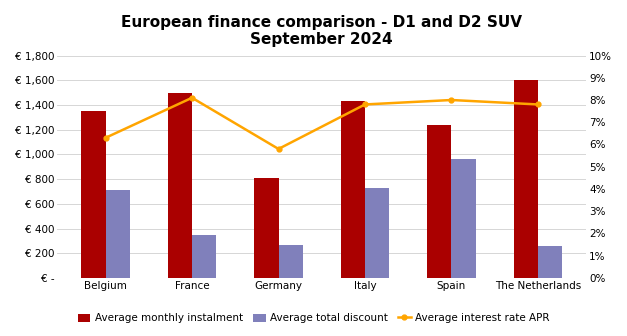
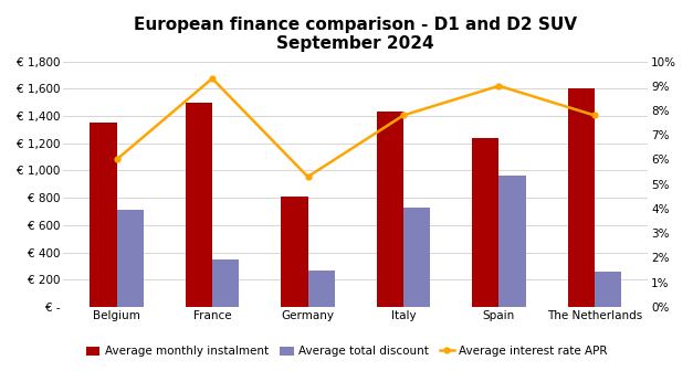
Average interest rate APR/Belgium: 6.3% -> 6.0%
Average interest rate APR/France: 8.1% -> 9.3%
Average interest rate APR/Germany: 5.8% -> 5.3%
Average interest rate APR/Spain: 8.0% -> 9.0%
